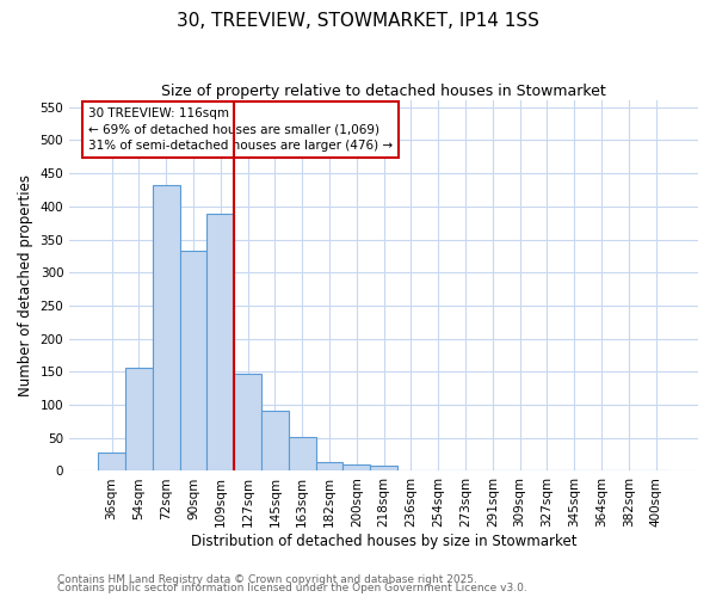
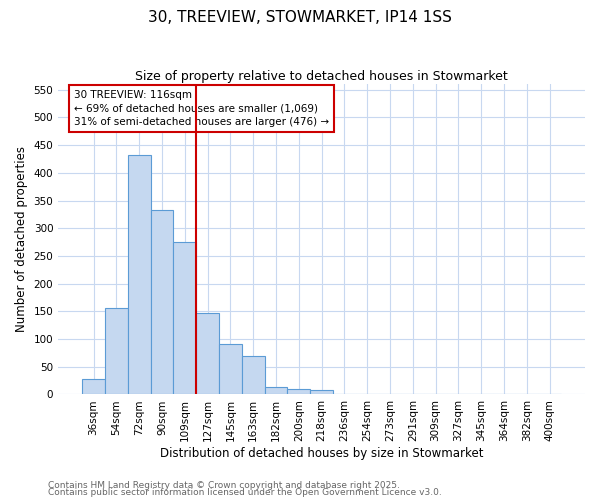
109sqm: 388 -> 275
163sqm: 52 -> 70
